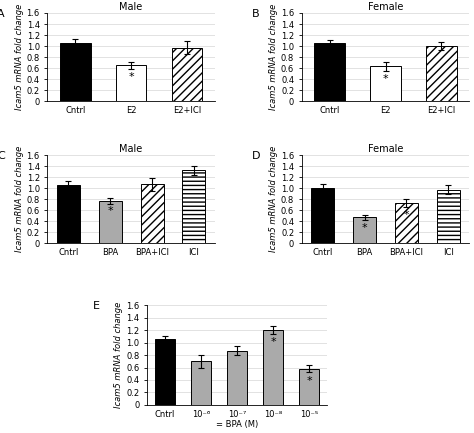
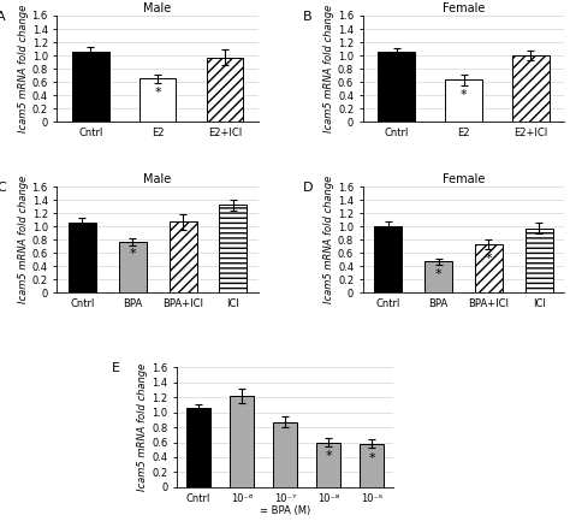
10⁻⁶: 0.70 -> 1.22
10⁻⁸: 1.20 -> 0.60
